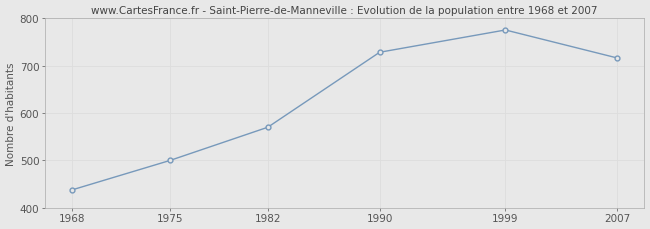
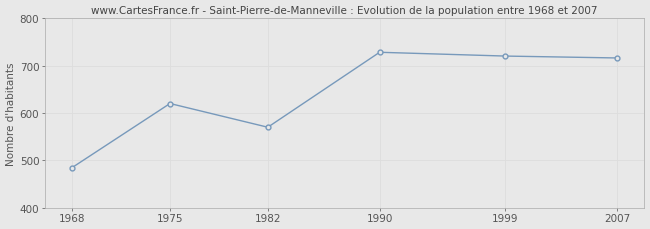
1968: 438 -> 485
1975: 500 -> 620
1999: 775 -> 720
